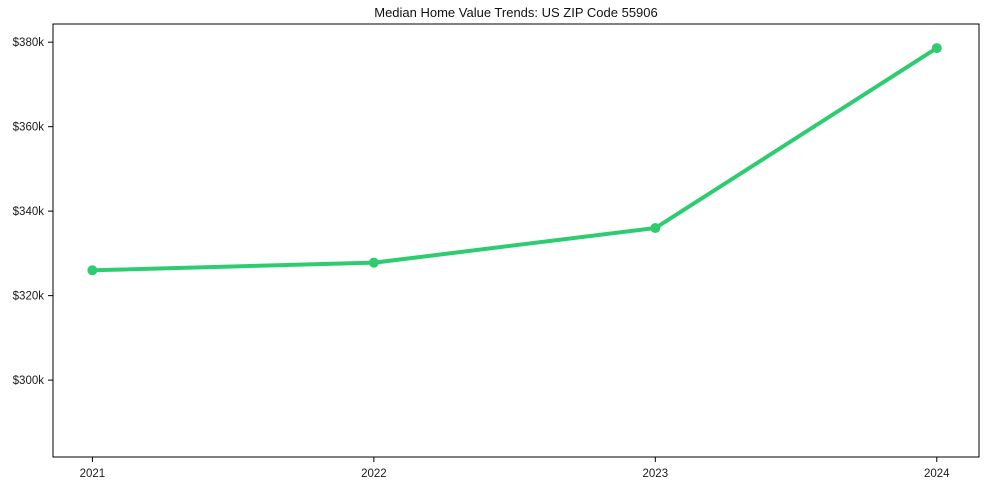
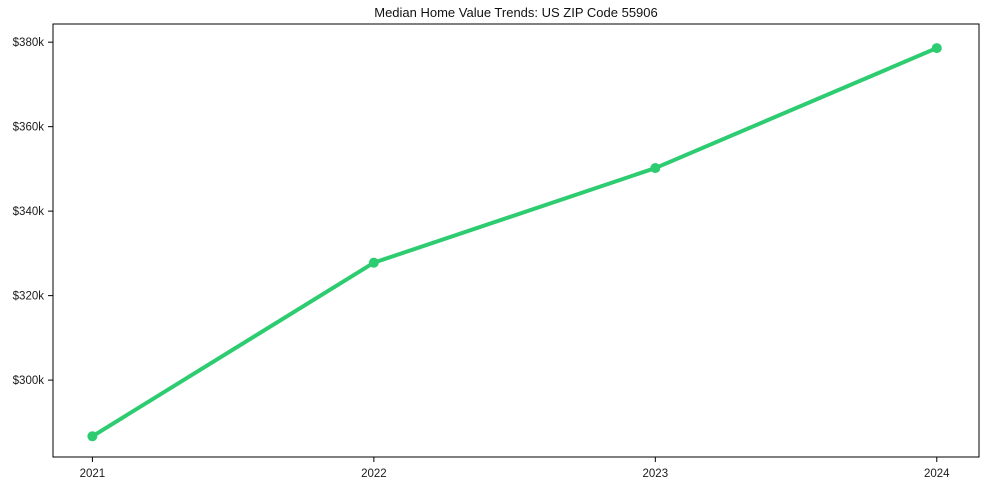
2021: $326k -> $287k
2023: $336k -> $350k
